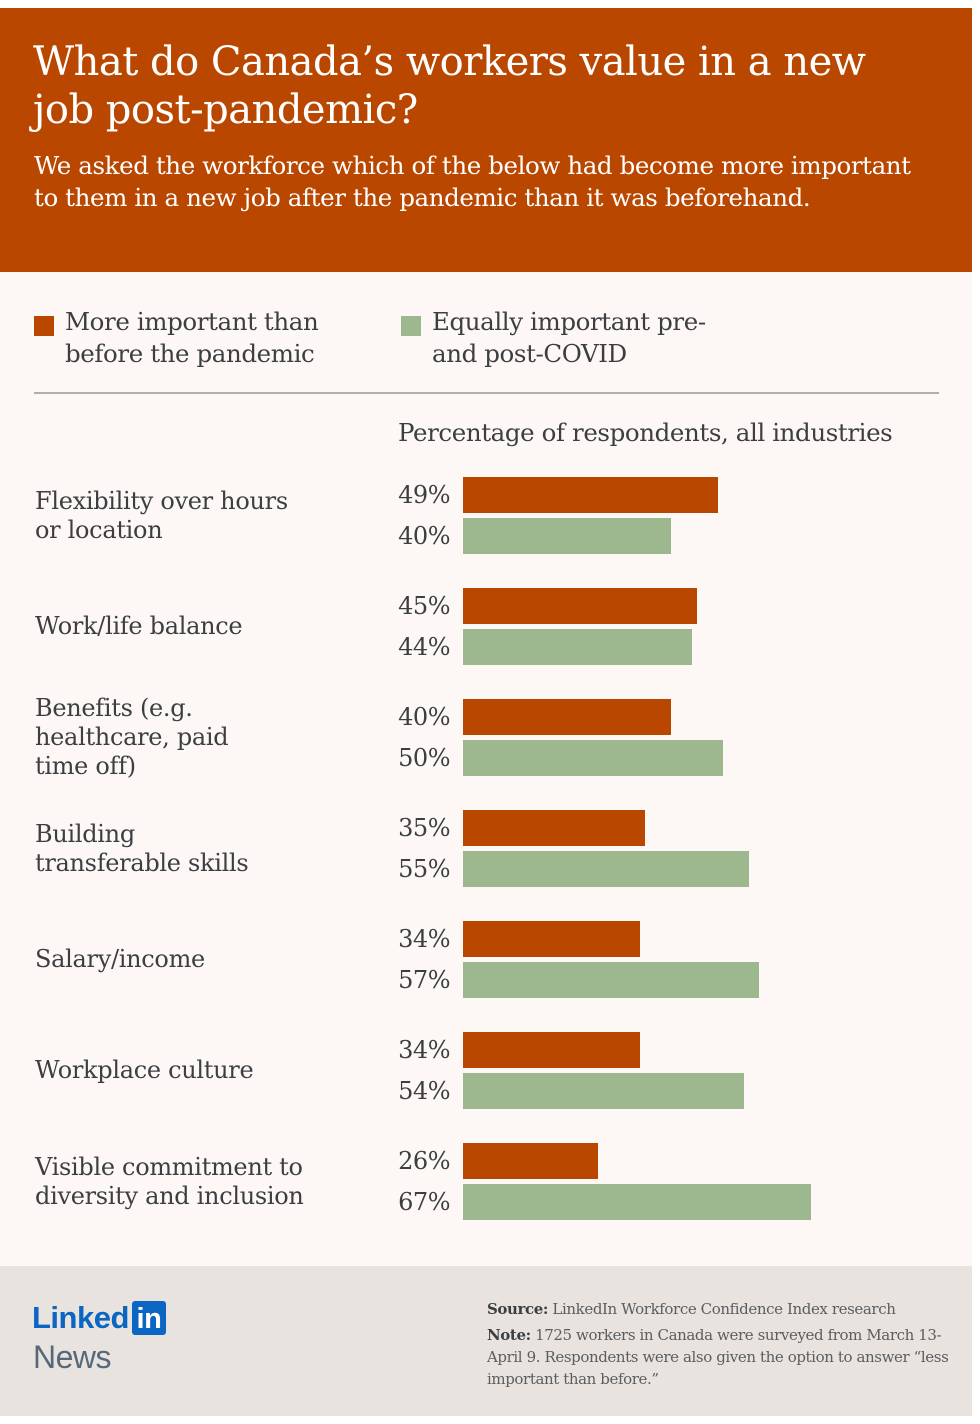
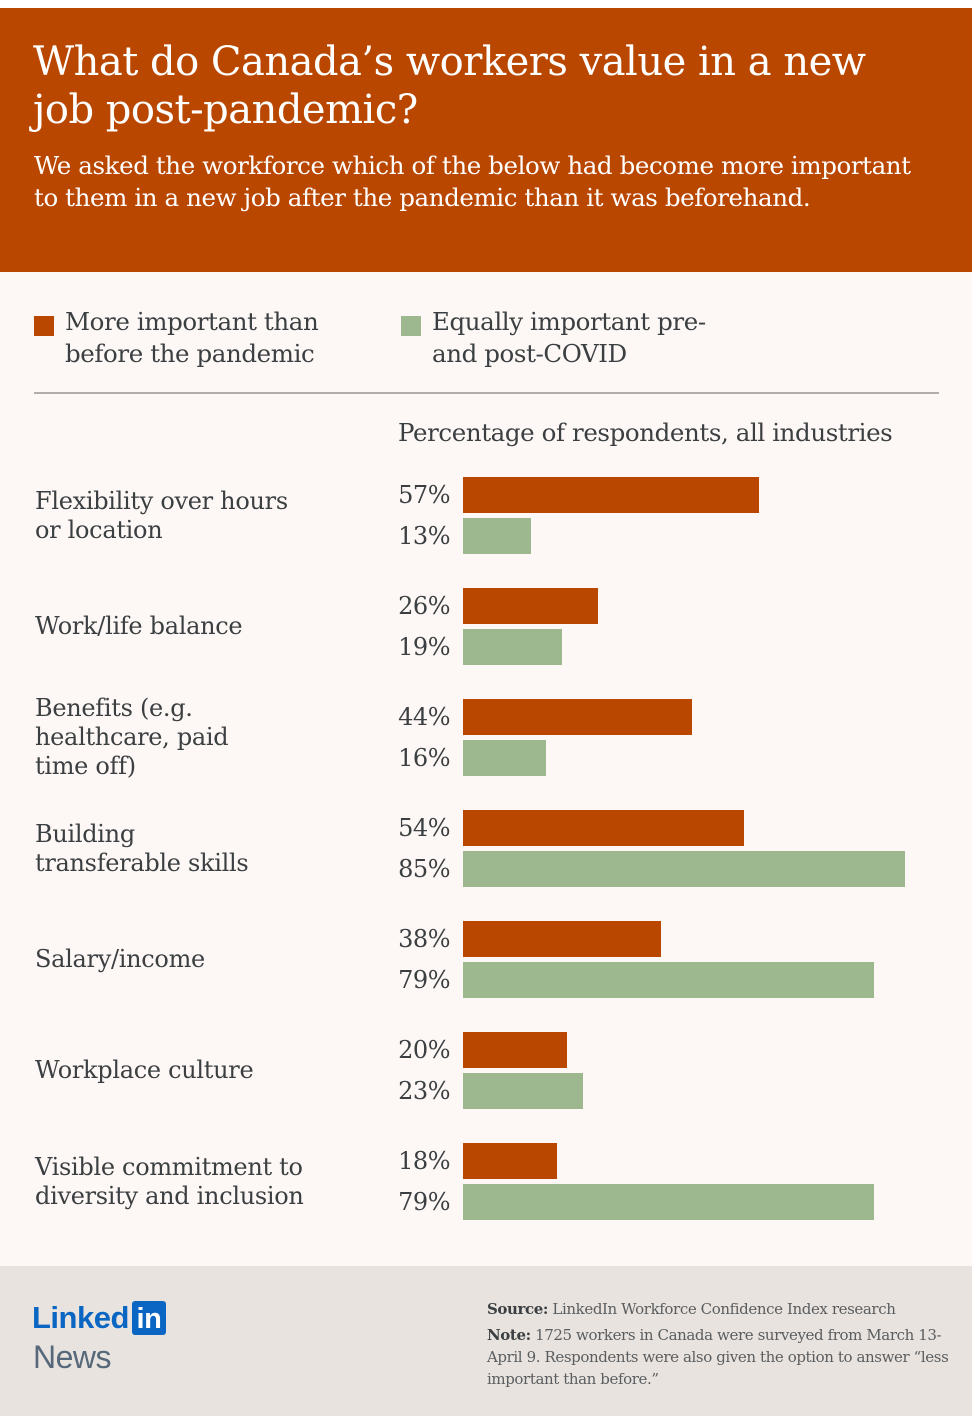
More important than before the pandemic/Flexibility over hours or location: 49% -> 57%
Equally important pre- and post-COVID/Flexibility over hours or location: 40% -> 13%
More important than before the pandemic/Work/life balance: 45% -> 26%
Equally important pre- and post-COVID/Work/life balance: 44% -> 19%
More important than before the pandemic/Benefits (e.g. healthcare, paid time off): 40% -> 44%
Equally important pre- and post-COVID/Benefits (e.g. healthcare, paid time off): 50% -> 16%
More important than before the pandemic/Building transferable skills: 35% -> 54%
Equally important pre- and post-COVID/Building transferable skills: 55% -> 85%
More important than before the pandemic/Salary/income: 34% -> 38%
Equally important pre- and post-COVID/Salary/income: 57% -> 79%
More important than before the pandemic/Workplace culture: 34% -> 20%
Equally important pre- and post-COVID/Workplace culture: 54% -> 23%
More important than before the pandemic/Visible commitment to diversity and inclusion: 26% -> 18%
Equally important pre- and post-COVID/Visible commitment to diversity and inclusion: 67% -> 79%
